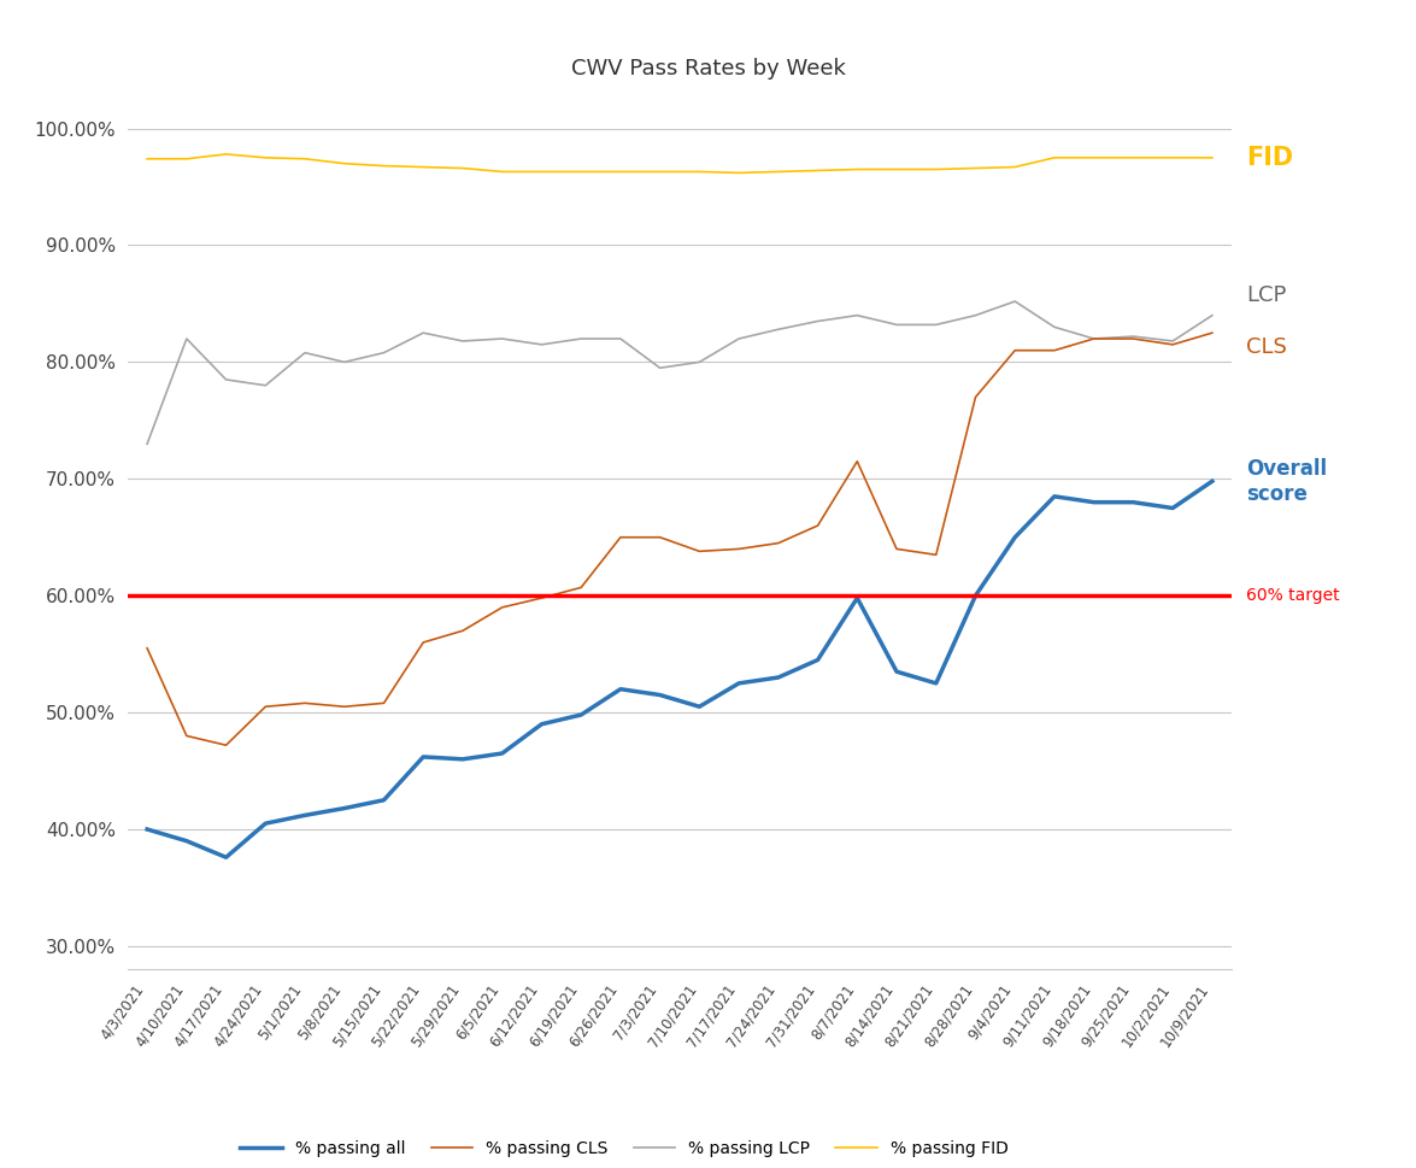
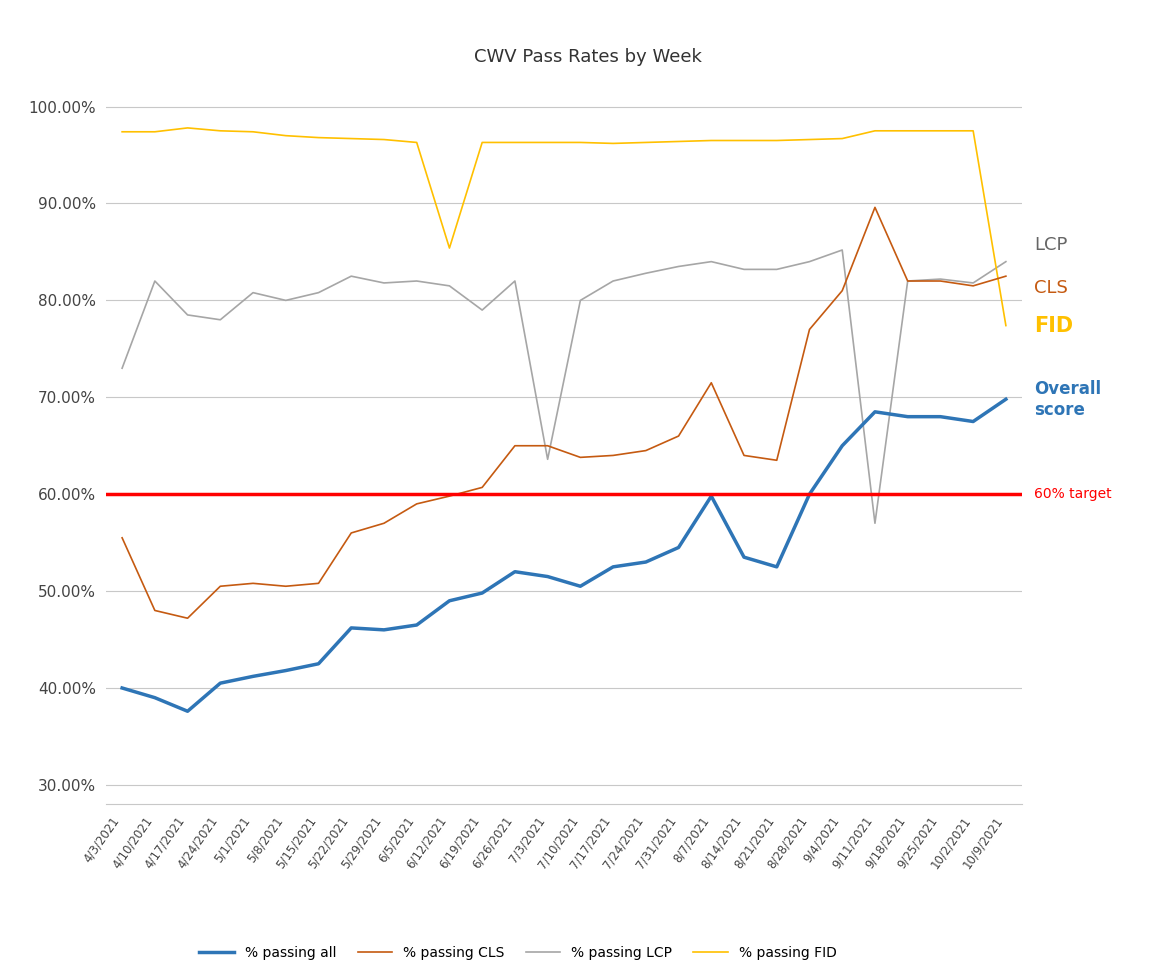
% passing FID/6/12/2021: 96.3% -> 85.4%
% passing LCP/6/19/2021: 82.0% -> 79.0%
% passing LCP/7/3/2021: 79.5% -> 63.6%
% passing CLS/9/11/2021: 81.0% -> 89.6%
% passing LCP/9/11/2021: 83.0% -> 57.0%
% passing FID/10/9/2021: 97.5% -> 77.4%
